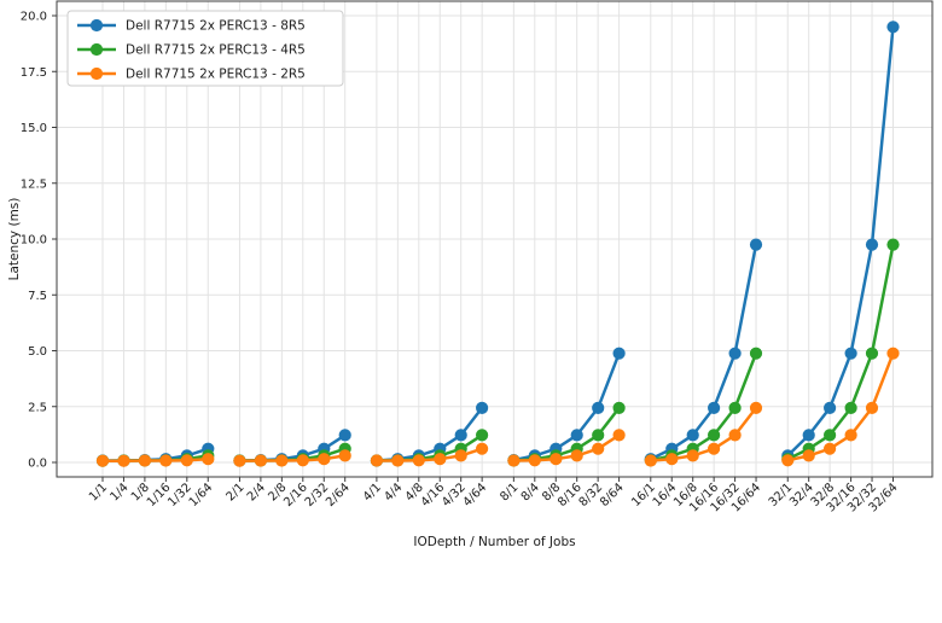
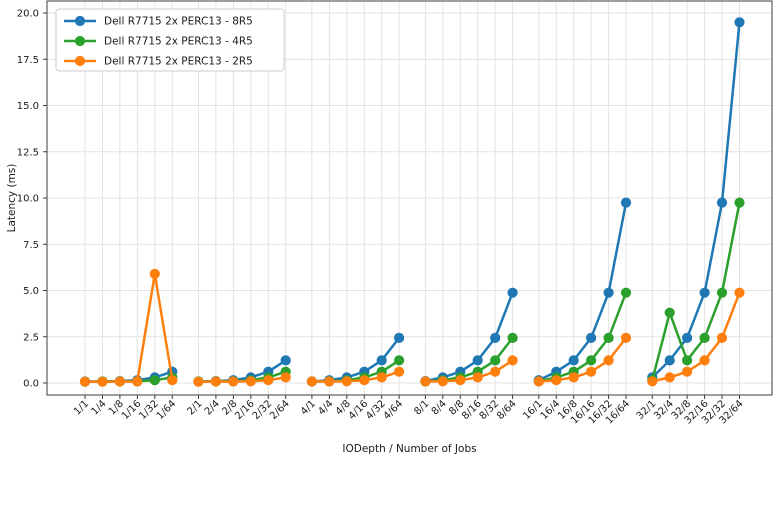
Dell R7715 2x PERC13 - 2R5/1/32: 0.1 -> 5.9
Dell R7715 2x PERC13 - 4R5/32/4: 0.6 -> 3.8
